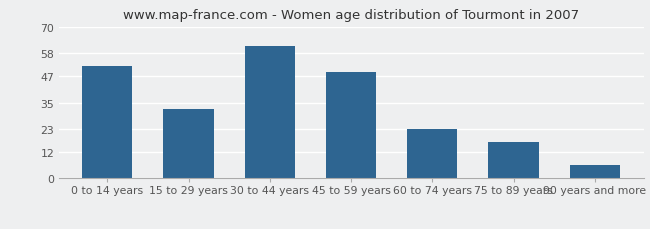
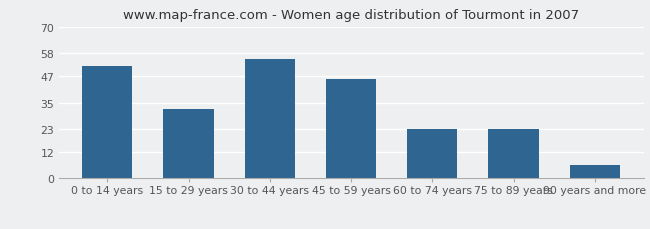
30 to 44 years: 61 -> 55
45 to 59 years: 49 -> 46
75 to 89 years: 17 -> 23
